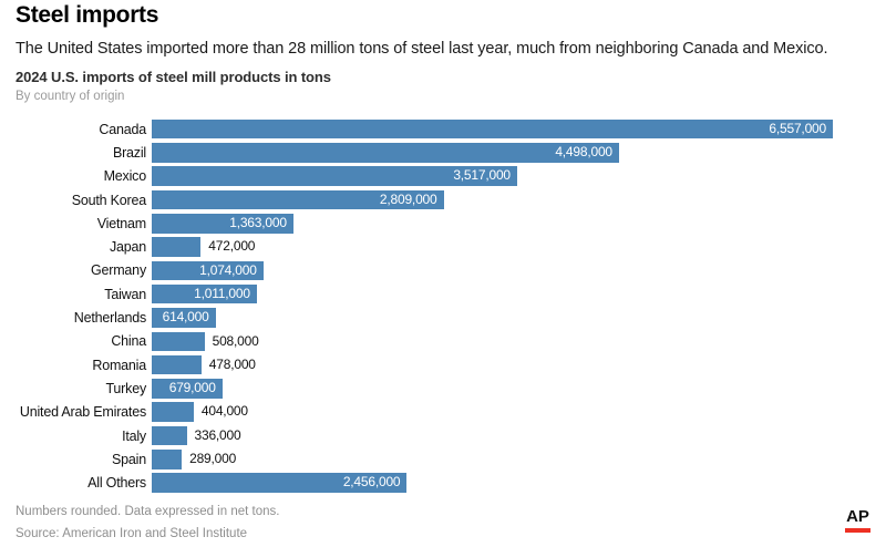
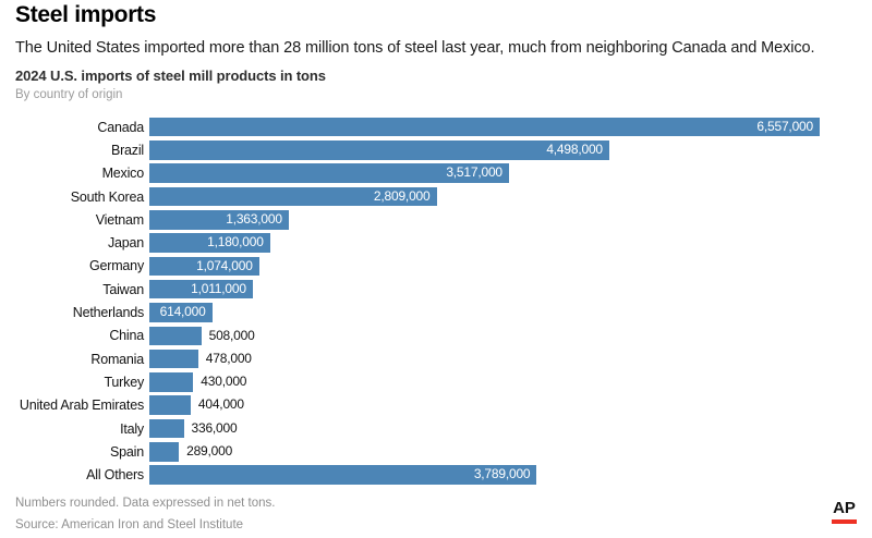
Japan: 472,000 -> 1,180,000
Turkey: 679,000 -> 430,000
All Others: 2,456,000 -> 3,789,000
